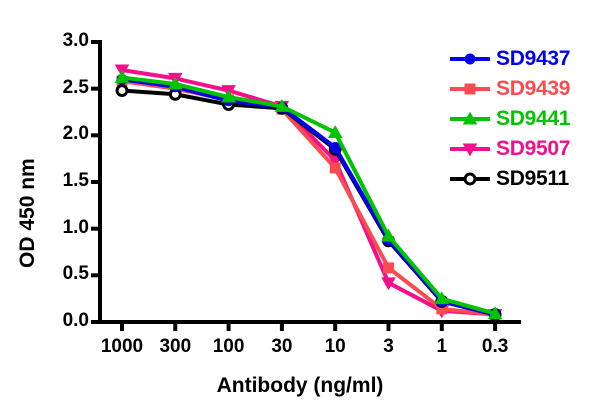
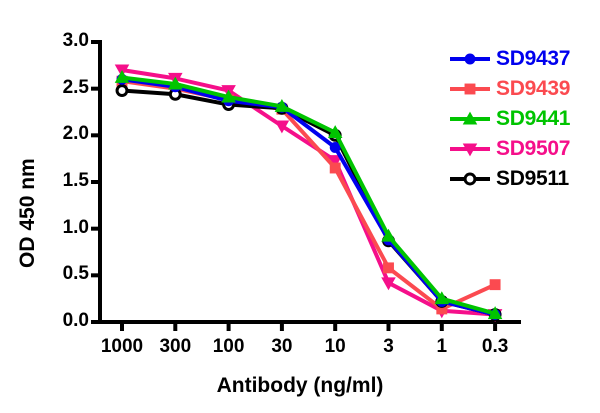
SD9507/30: 2.3 -> 2.1
SD9511/10: 1.9 -> 2.0
SD9439/0.3: 0.1 -> 0.4
